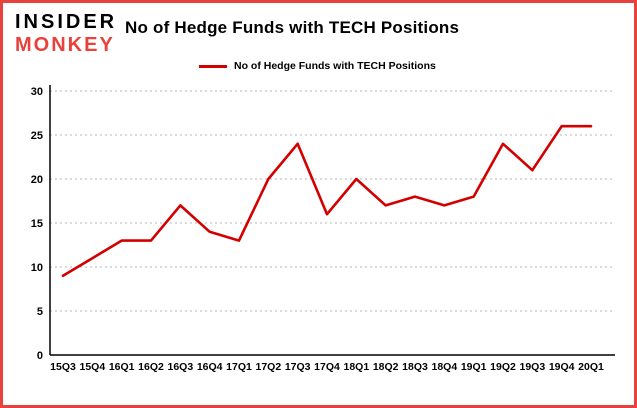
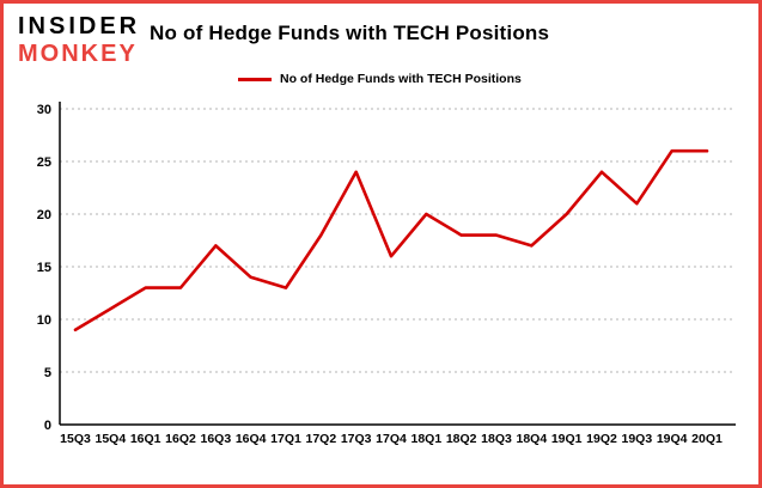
17Q2: 20 -> 18
18Q2: 17 -> 18
19Q1: 18 -> 20
